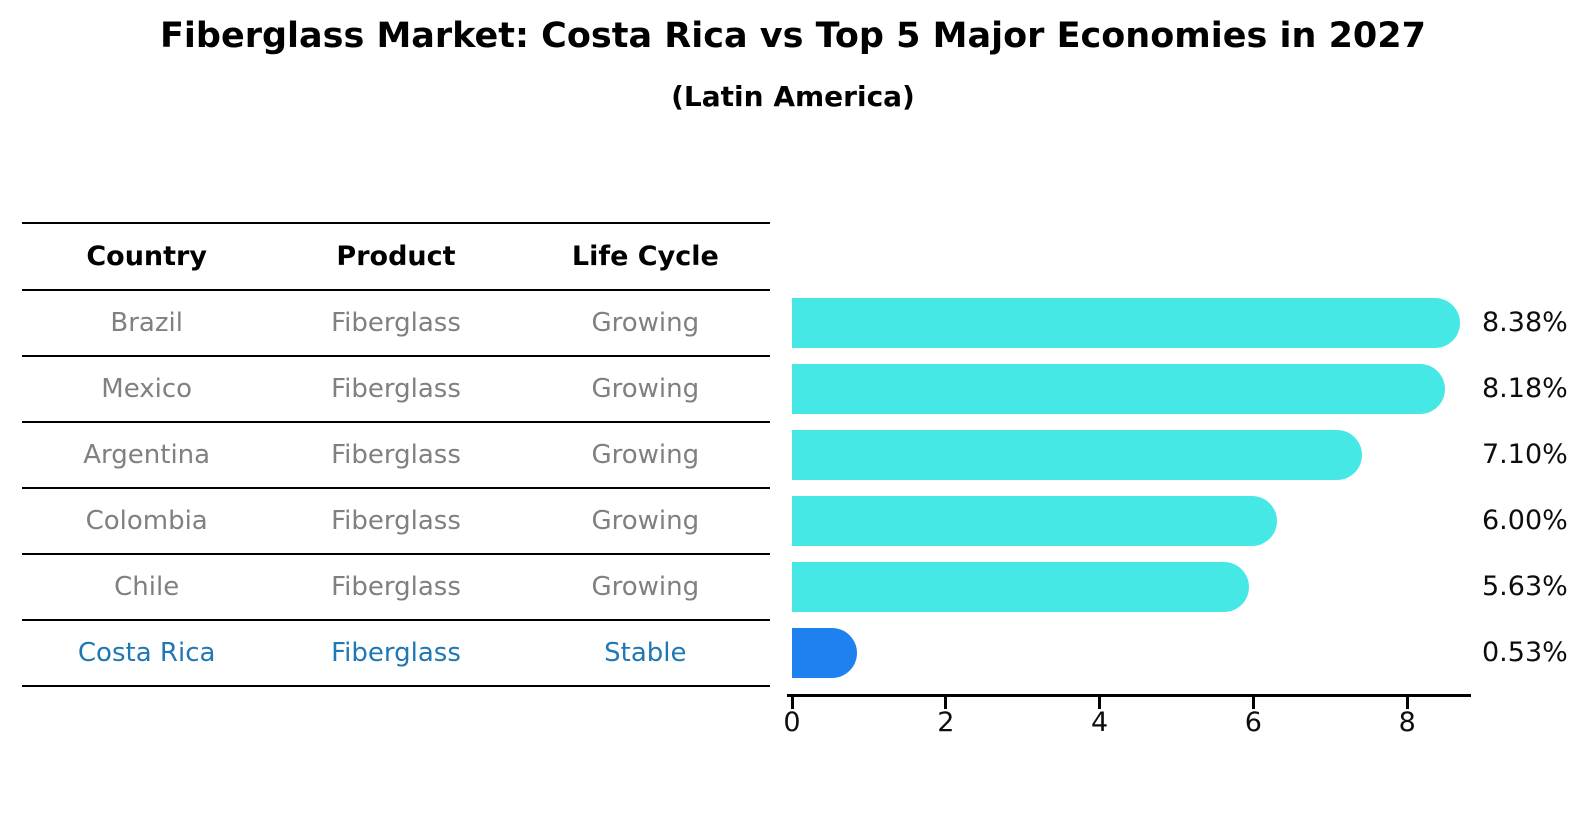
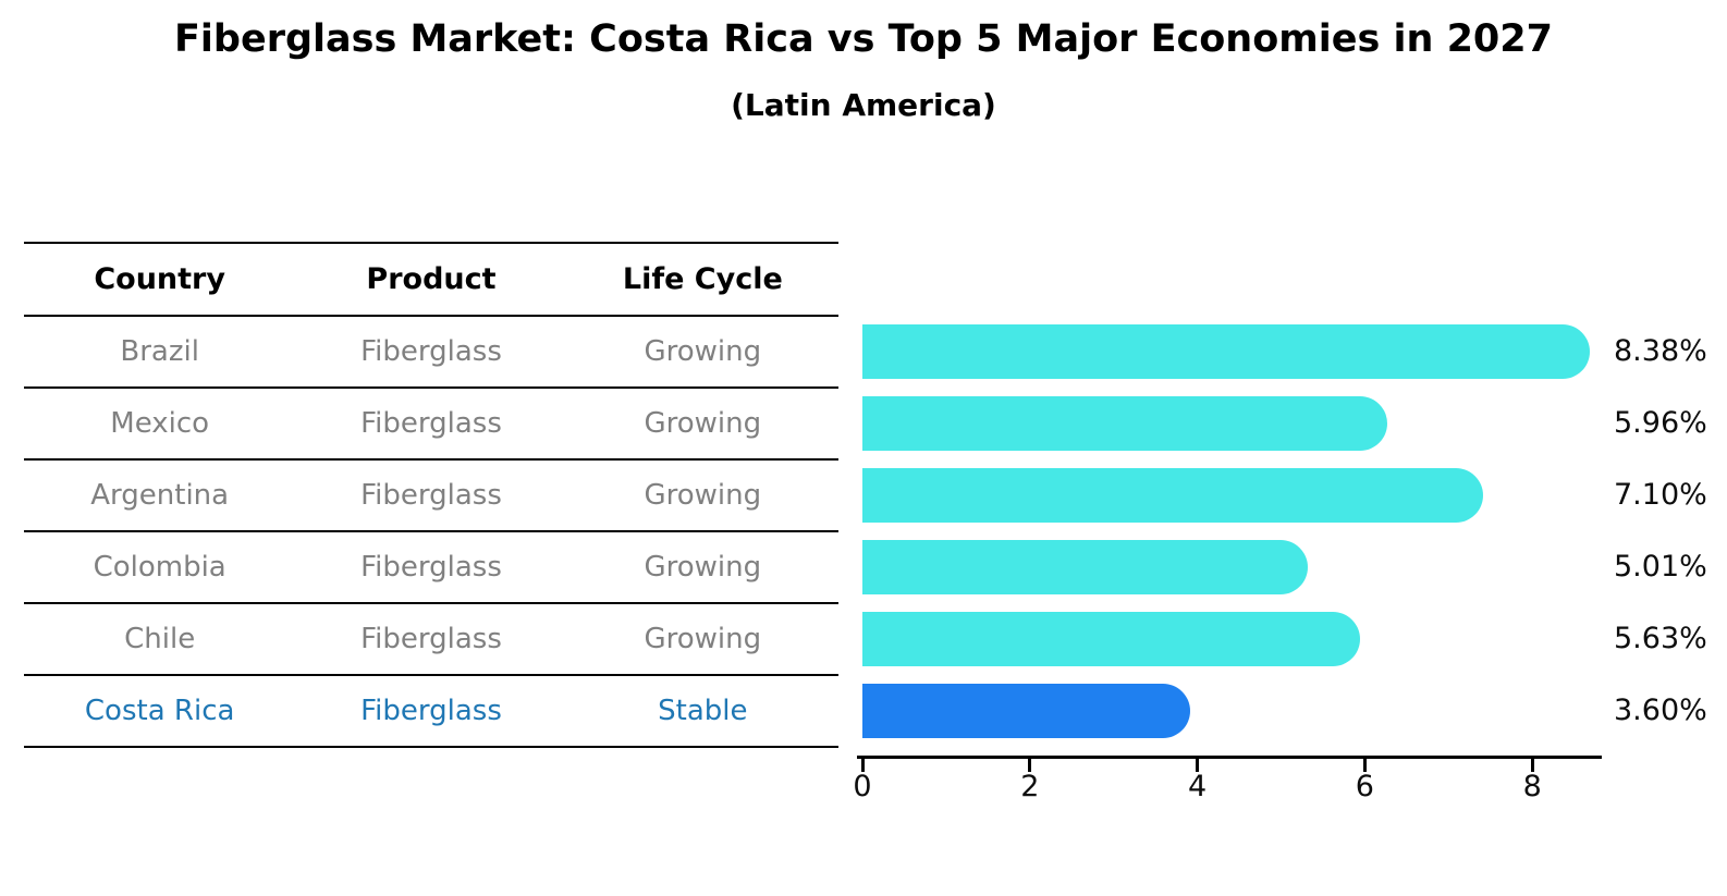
Mexico: 8.18% -> 5.96%
Colombia: 6.00% -> 5.01%
Costa Rica: 0.53% -> 3.60%
